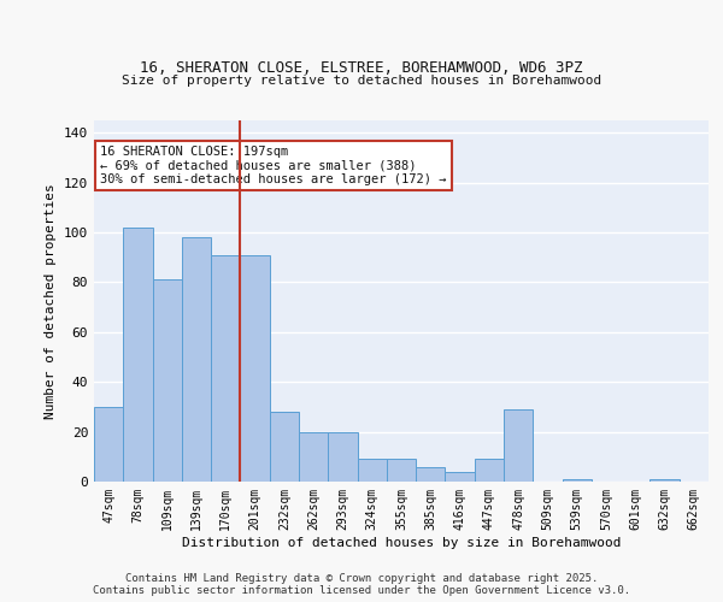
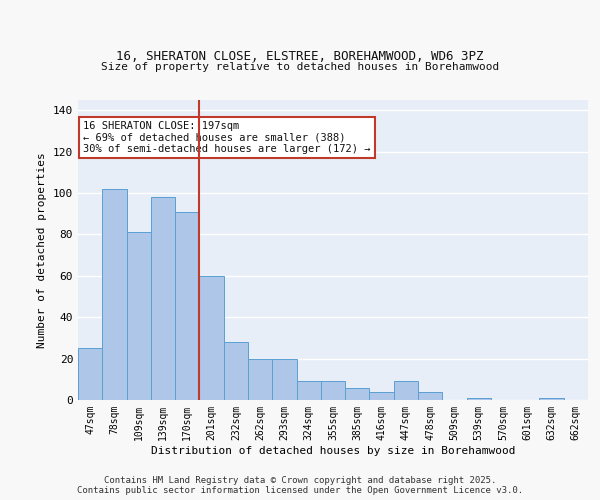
47sqm: 30 -> 25
201sqm: 91 -> 60
478sqm: 29 -> 4
